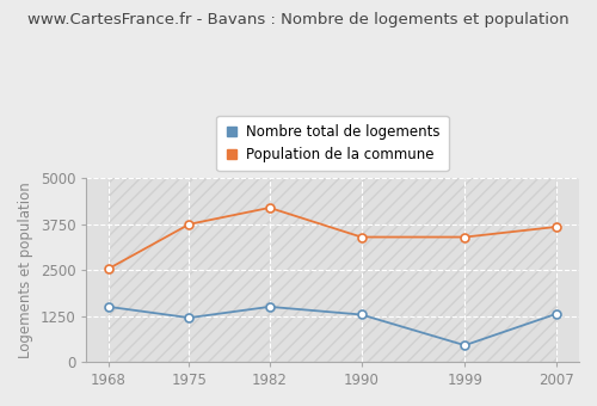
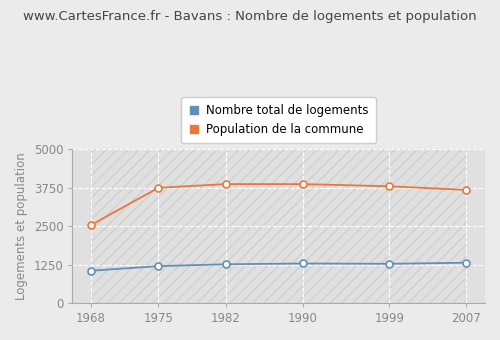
Nombre total de logements/1968: 1500 -> 1050
Nombre total de logements/1982: 1500 -> 1260
Population de la commune/1982: 4200 -> 3870
Population de la commune/1990: 3400 -> 3870
Nombre total de logements/1999: 450 -> 1280
Population de la commune/1999: 3400 -> 3800
